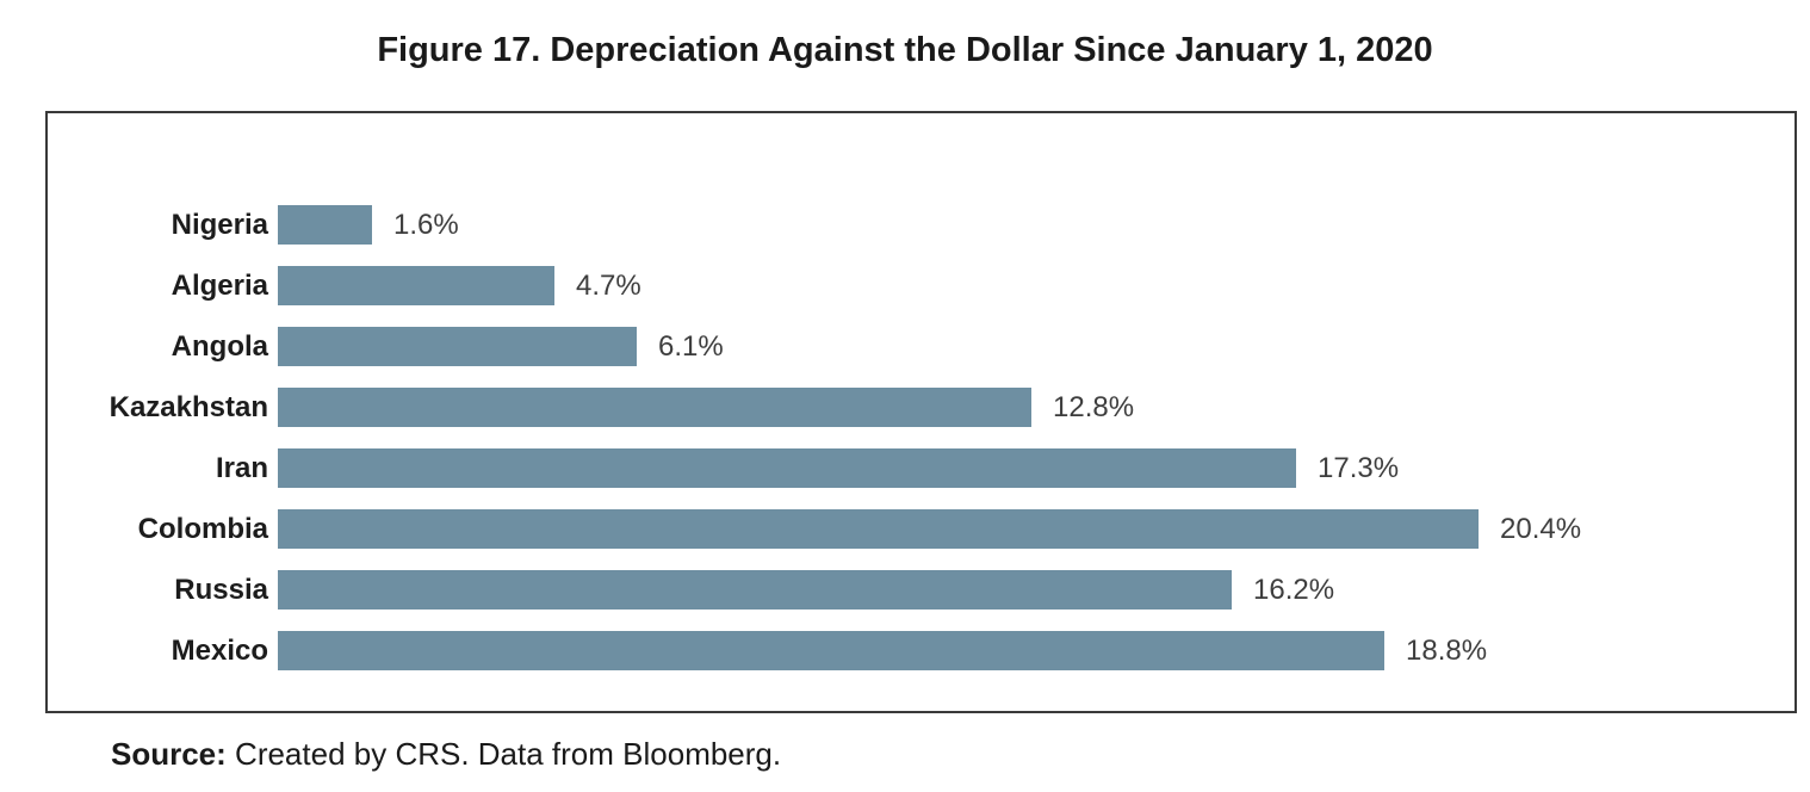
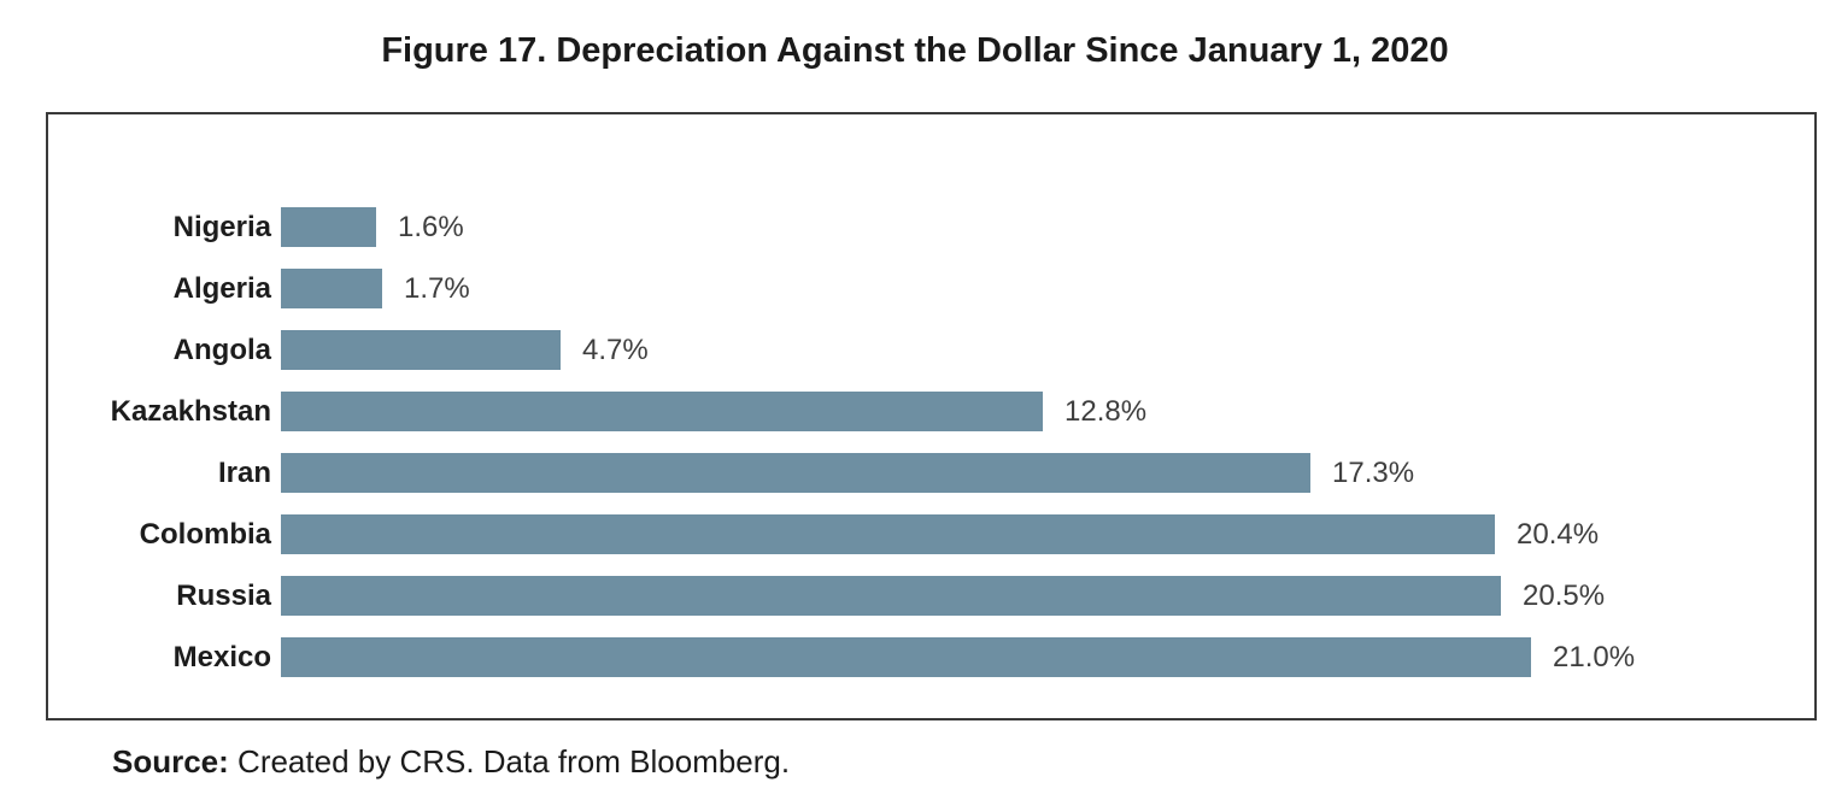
Algeria: 4.7% -> 1.7%
Angola: 6.1% -> 4.7%
Russia: 16.2% -> 20.5%
Mexico: 18.8% -> 21.0%
